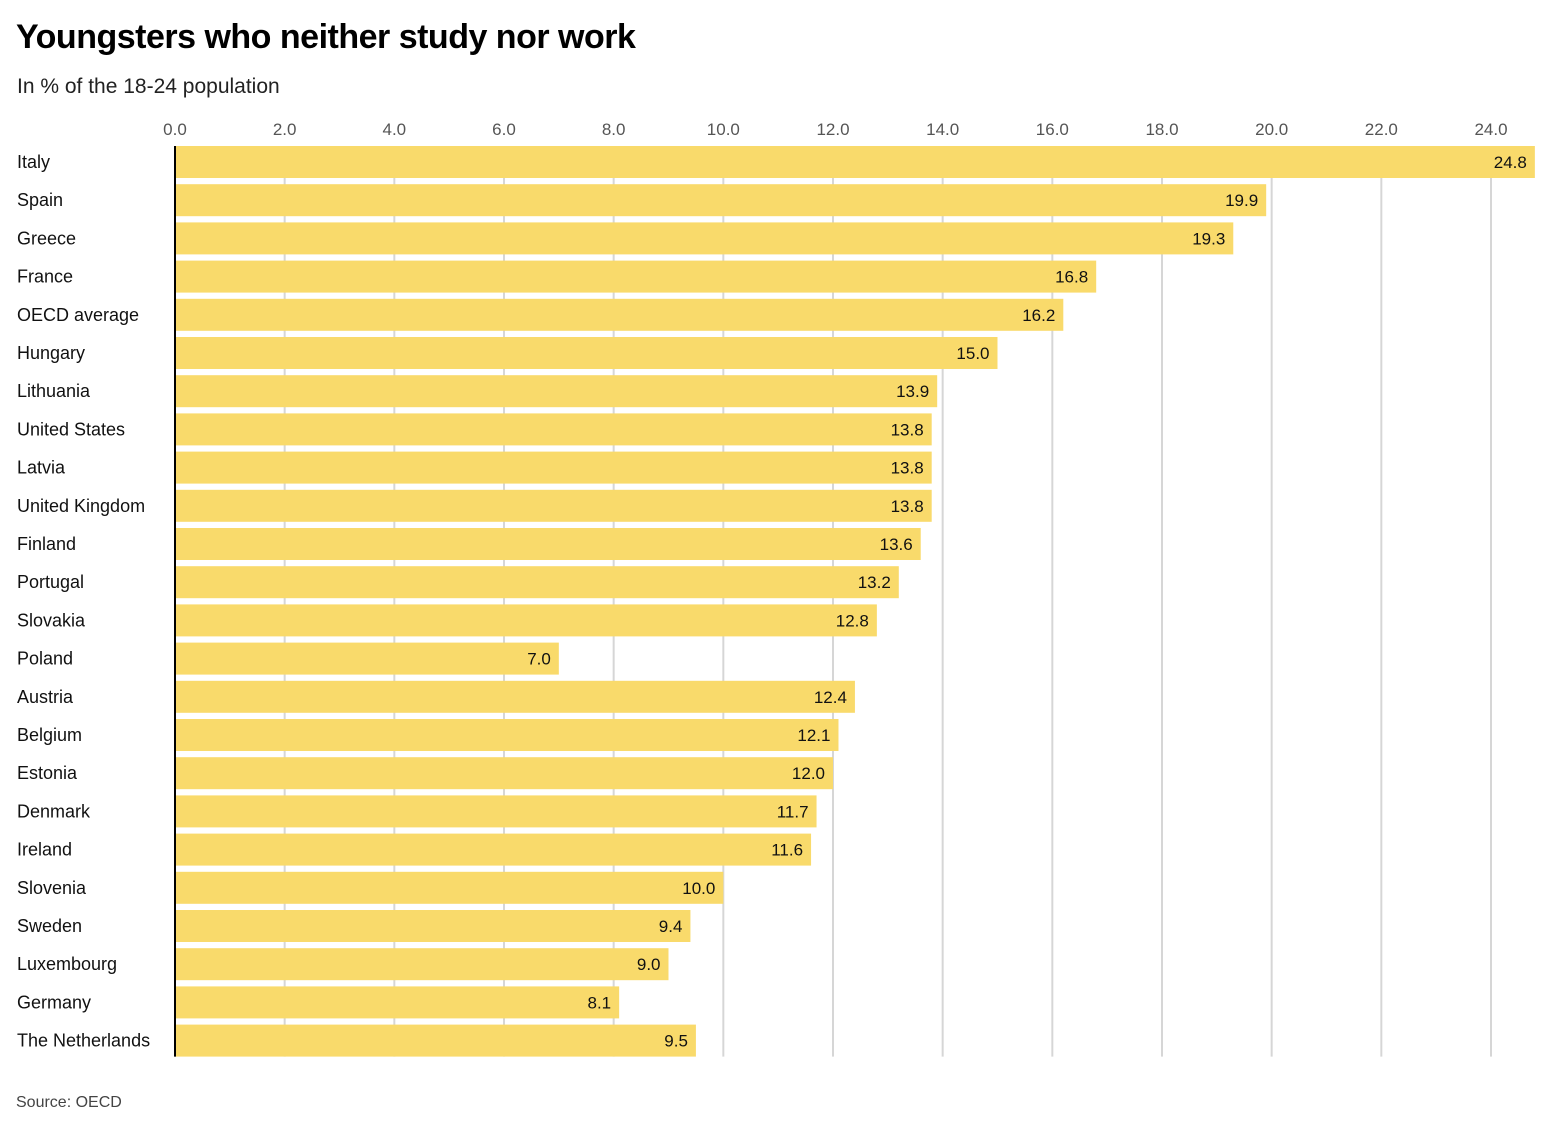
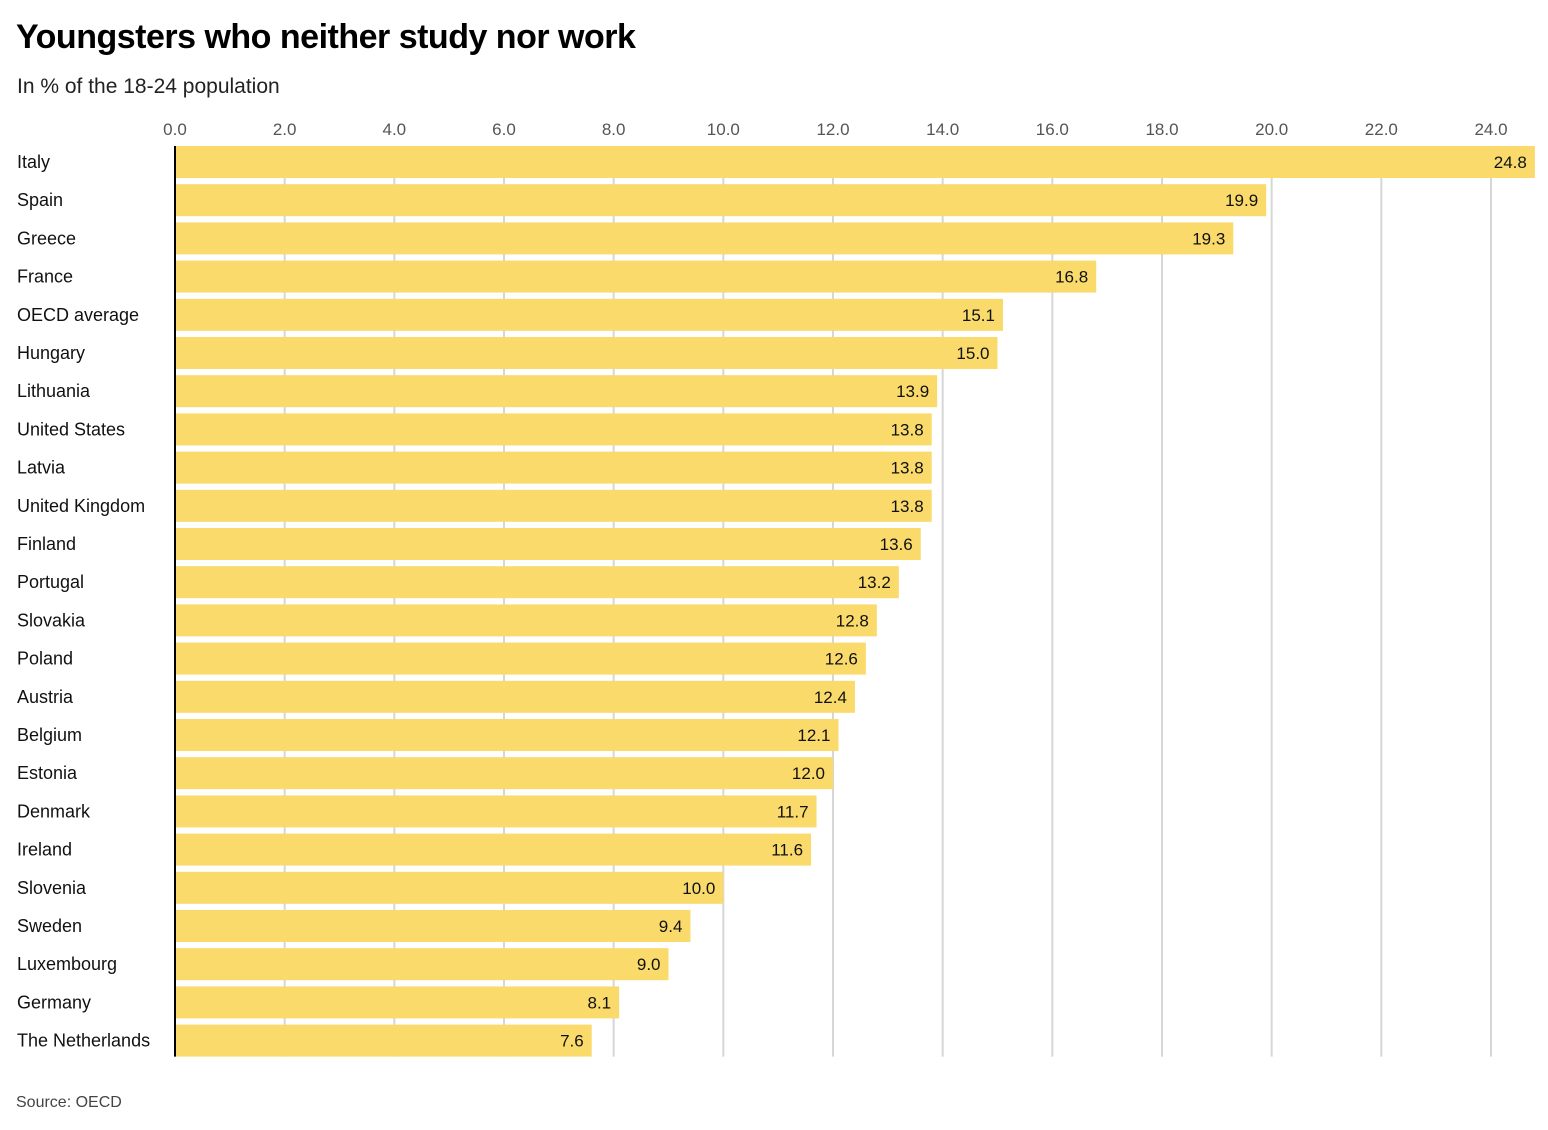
OECD average: 16.2 -> 15.1
Poland: 7.0 -> 12.6
The Netherlands: 9.5 -> 7.6
